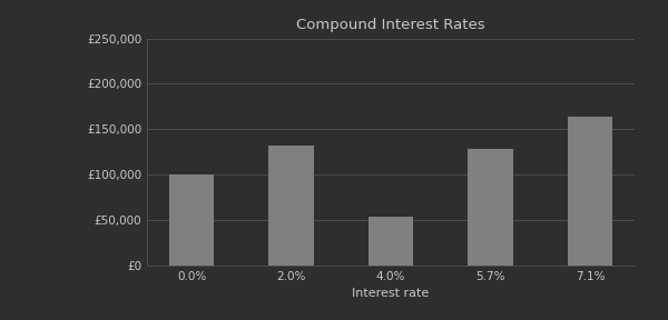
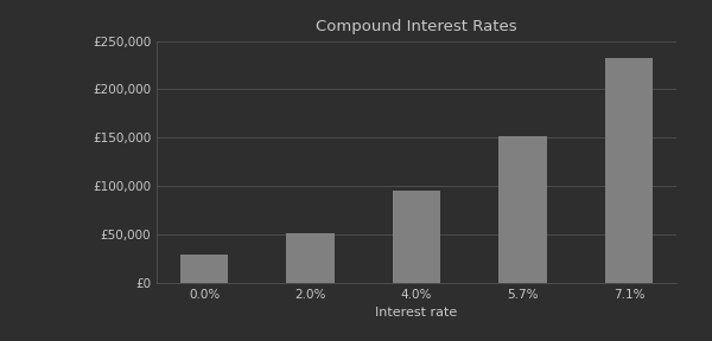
0.0%: £100,000 -> £30,000
2.0%: £132,000 -> £52,000
4.0%: £54,000 -> £95,000
5.7%: £128,000 -> £152,000
7.1%: £164,000 -> £232,000
